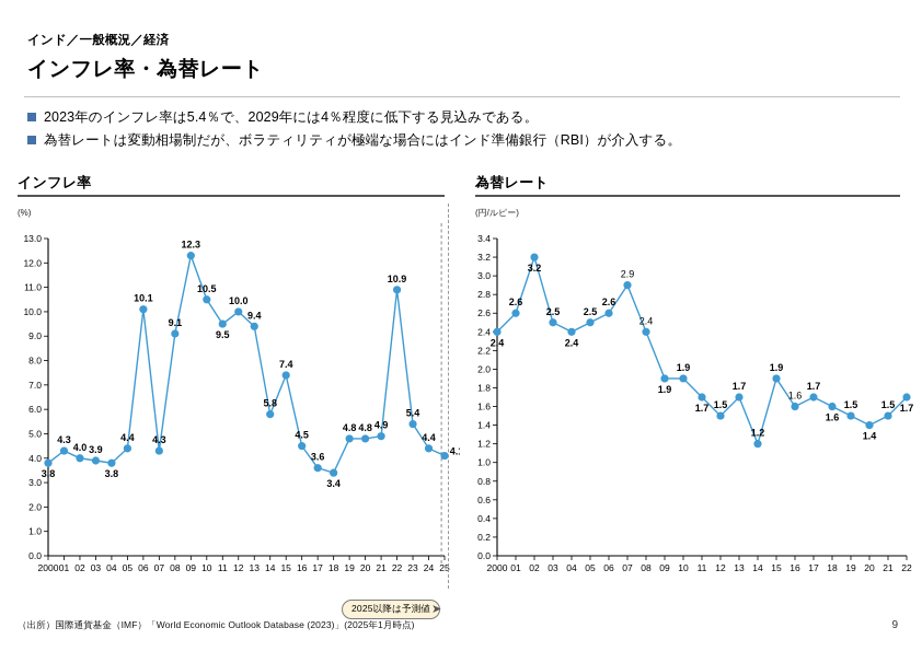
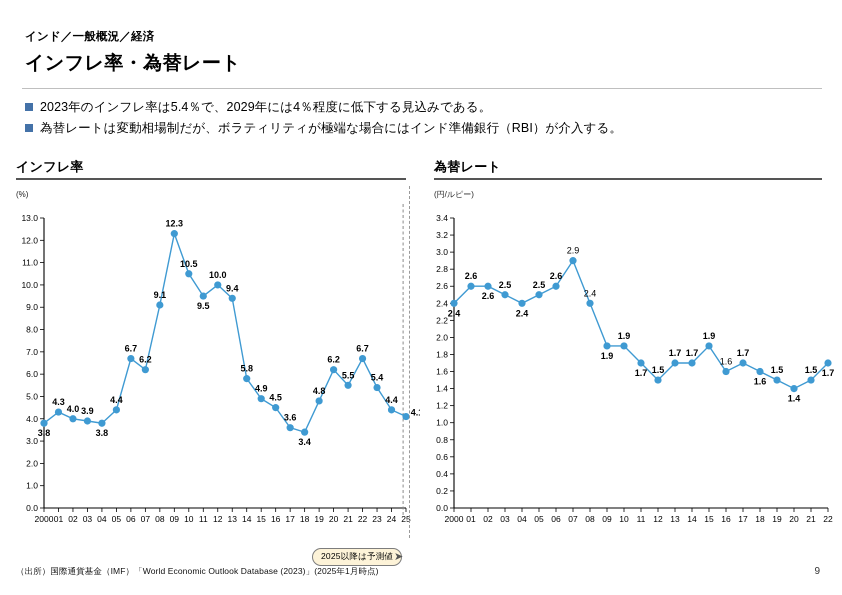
インフレ率/06: 10.1 -> 6.7
インフレ率/07: 4.3 -> 6.2
インフレ率/15: 7.4 -> 4.9
インフレ率/20: 4.8 -> 6.2
インフレ率/21: 4.9 -> 5.5
インフレ率/22: 10.9 -> 6.7
為替レート/02: 3.2 -> 2.6
為替レート/14: 1.2 -> 1.7
